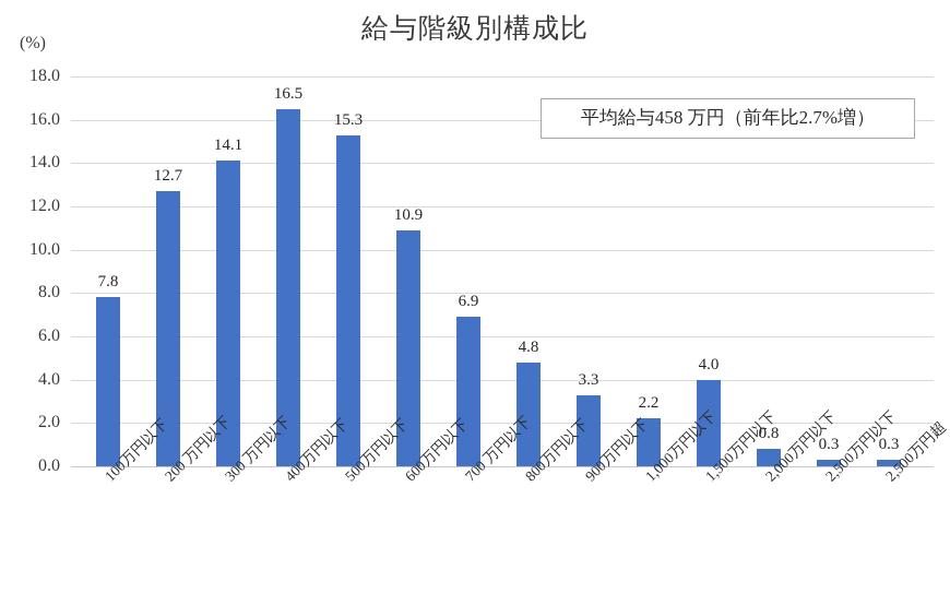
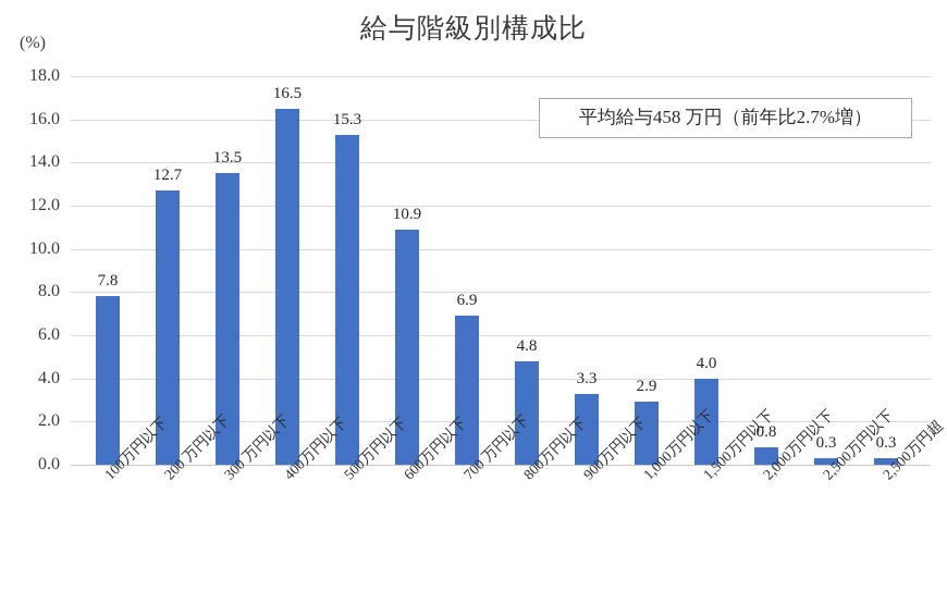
300 万円以下: 14.1 -> 13.5
1,000万円以下: 2.2 -> 2.9
